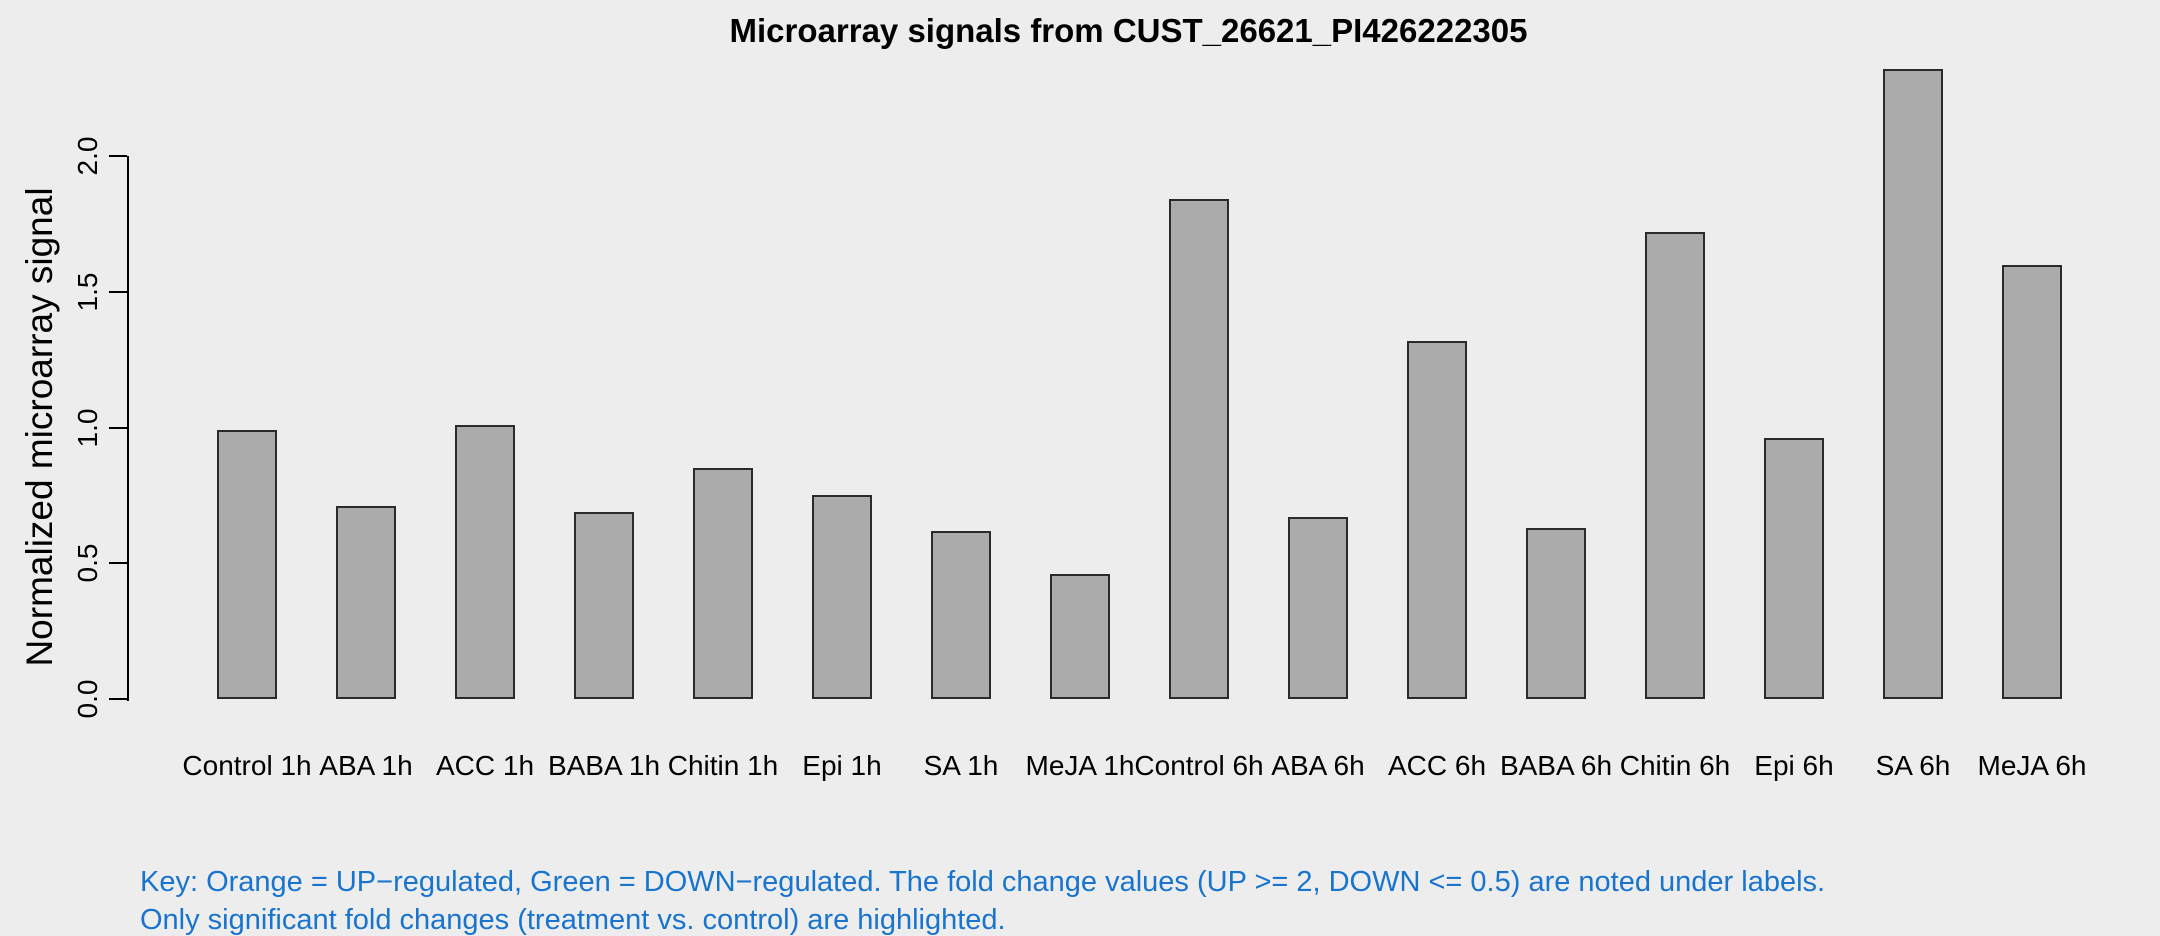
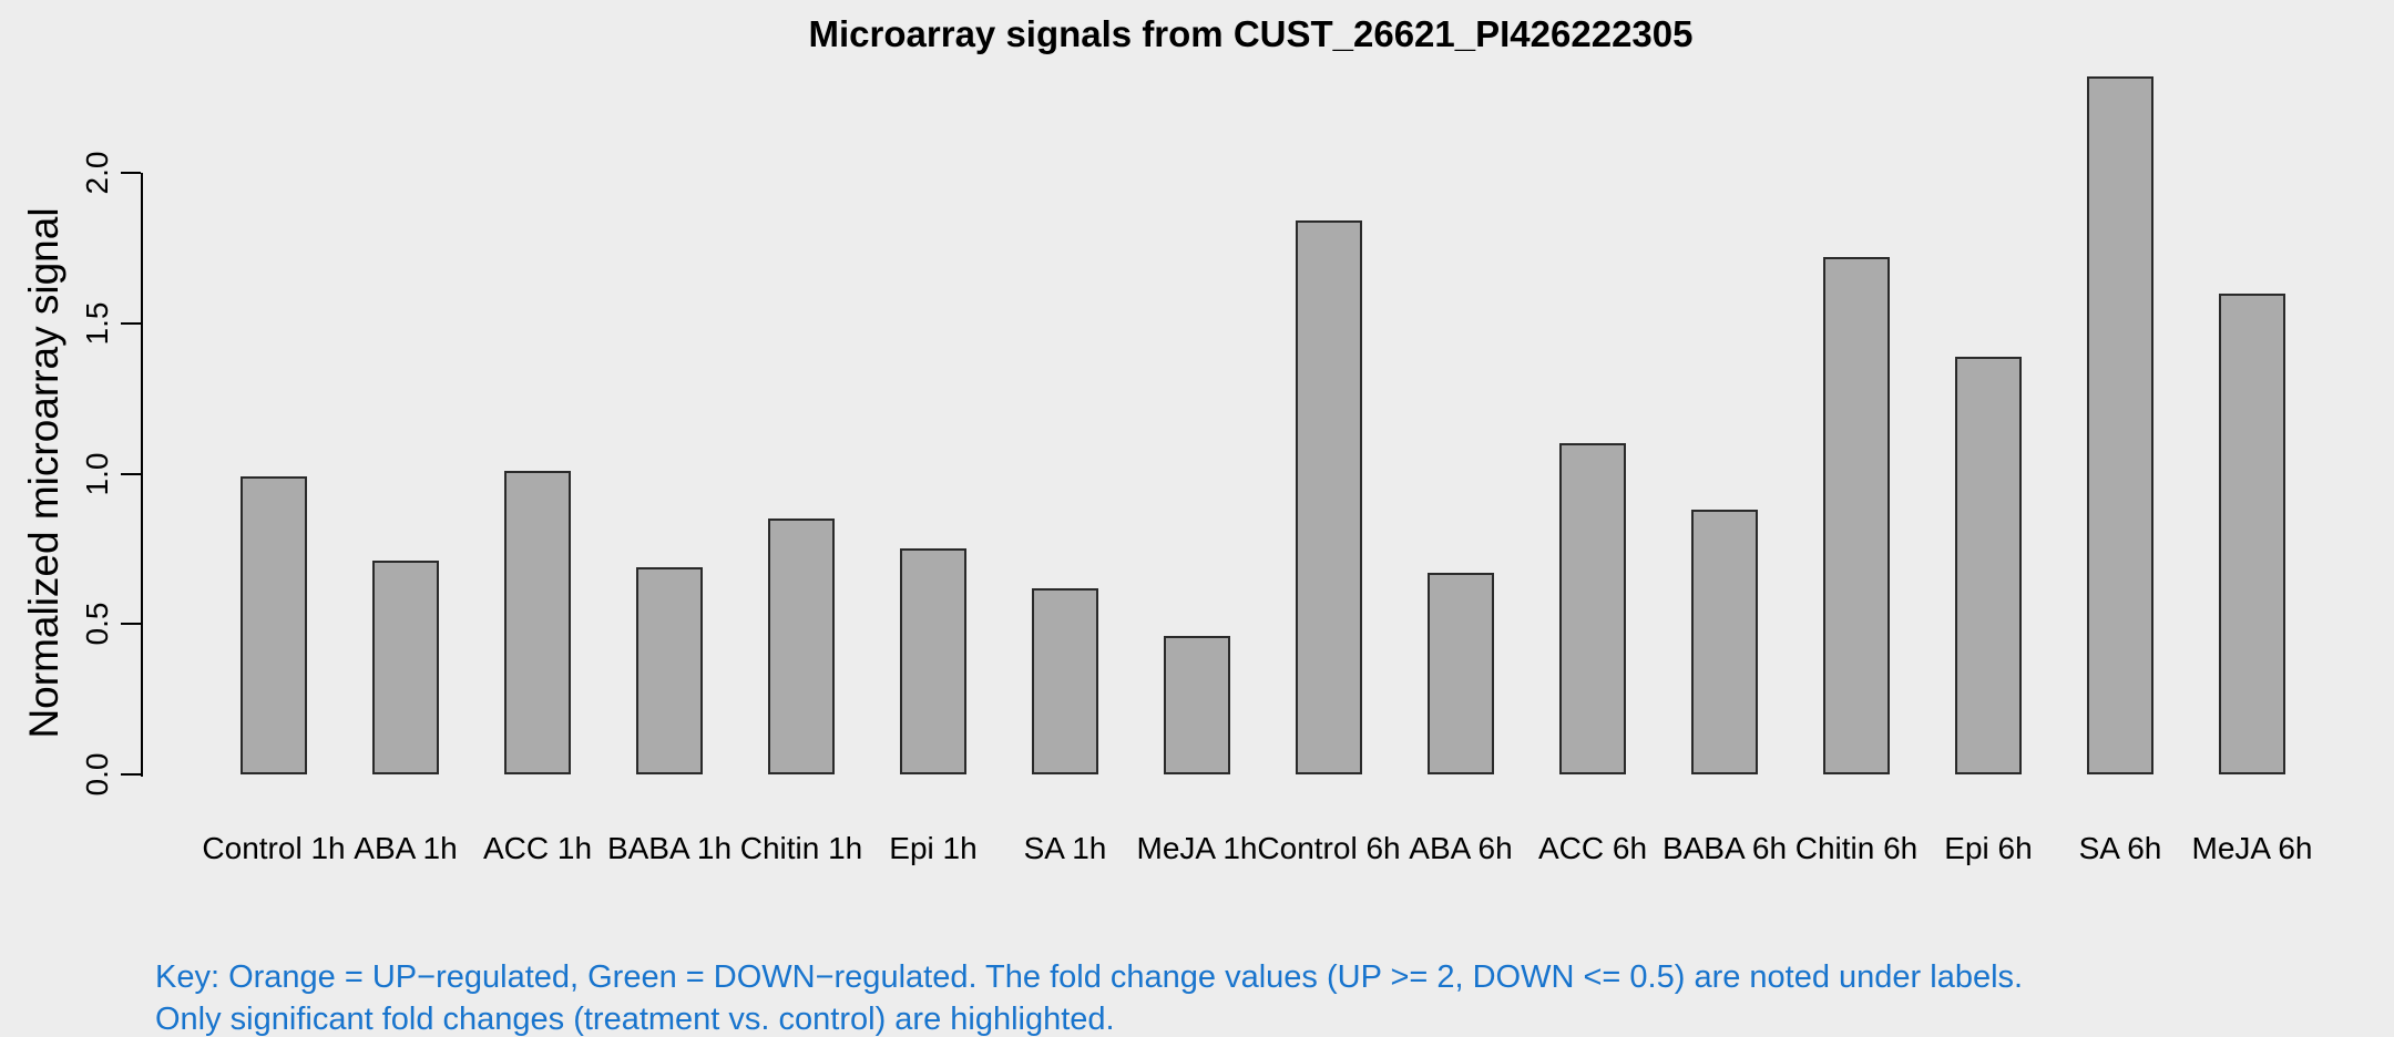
ACC 6h: 1.32 -> 1.10
BABA 6h: 0.63 -> 0.88
Epi 6h: 0.96 -> 1.39
